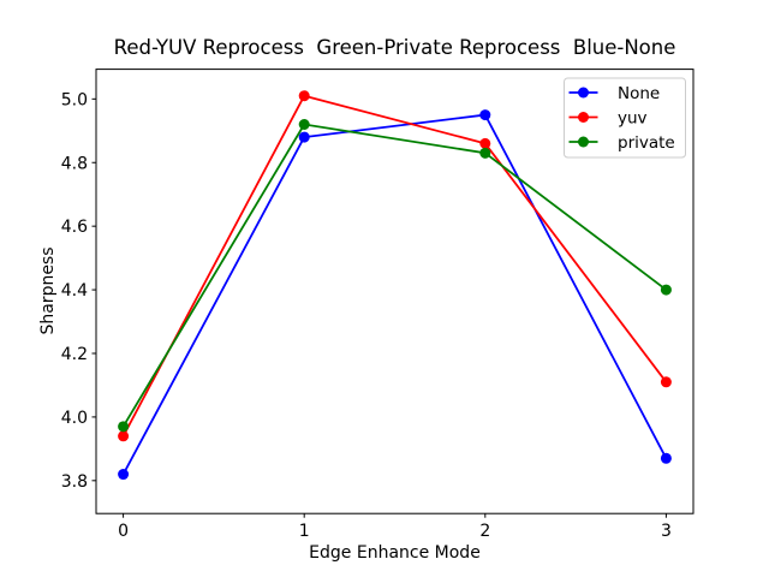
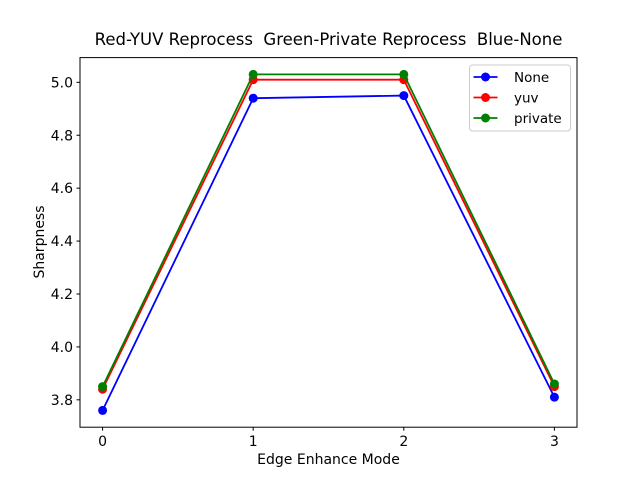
None/0: 3.82 -> 3.76
yuv/0: 3.94 -> 3.84
private/0: 3.97 -> 3.85
None/1: 4.88 -> 4.94
private/1: 4.92 -> 5.03
yuv/2: 4.86 -> 5.01
private/2: 4.83 -> 5.03
None/3: 3.87 -> 3.81
yuv/3: 4.11 -> 3.85
private/3: 4.40 -> 3.86
